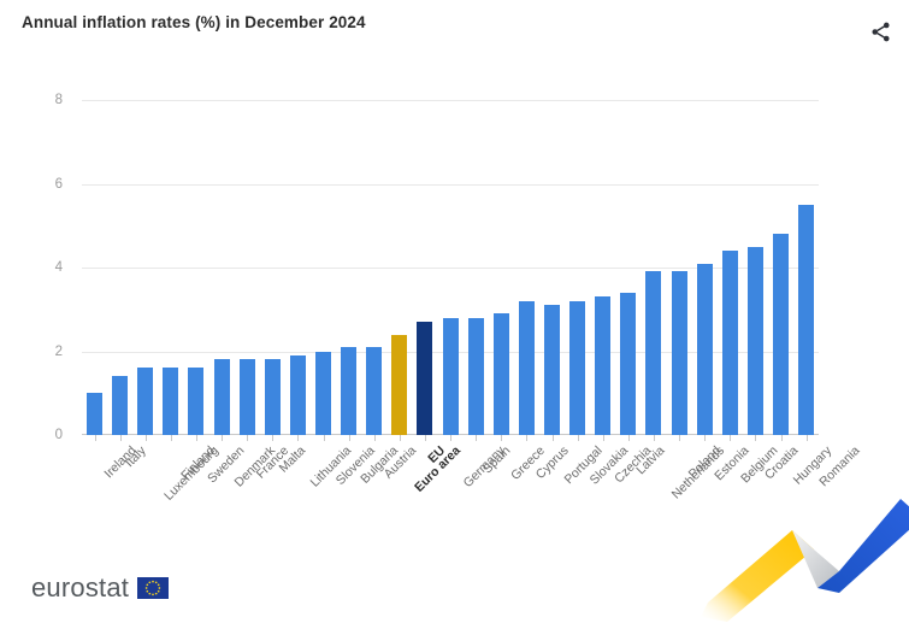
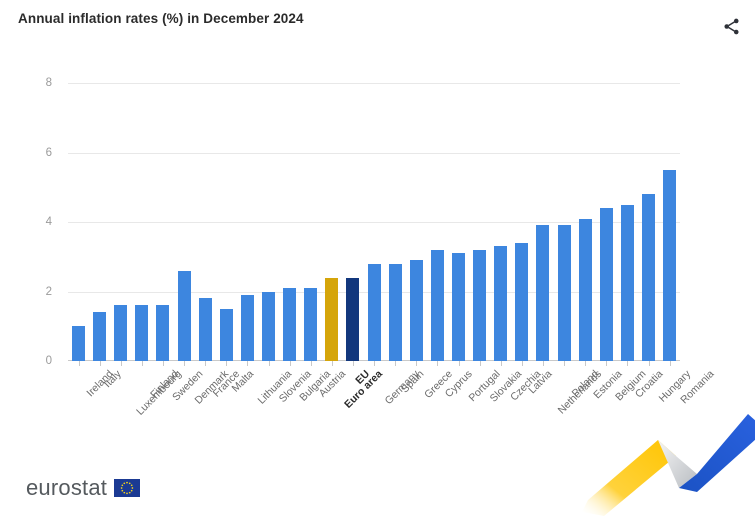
Denmark: 1.8 -> 2.6
Malta: 1.8 -> 1.5
EU: 2.7 -> 2.4
